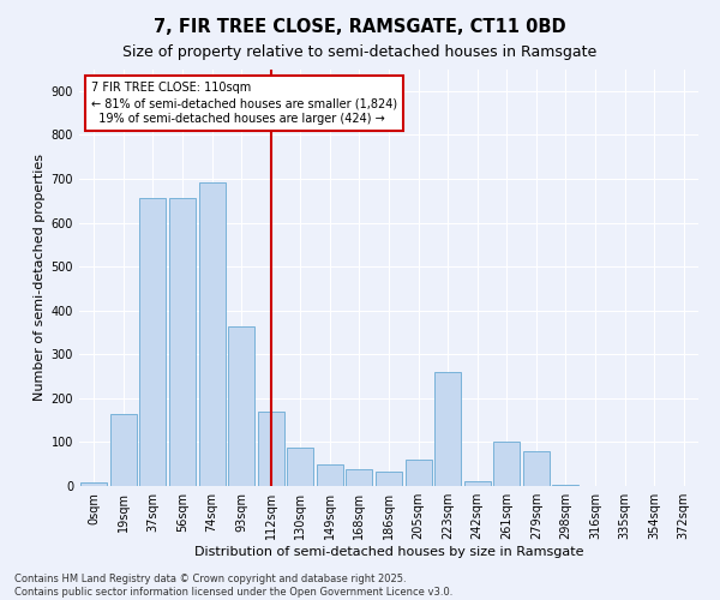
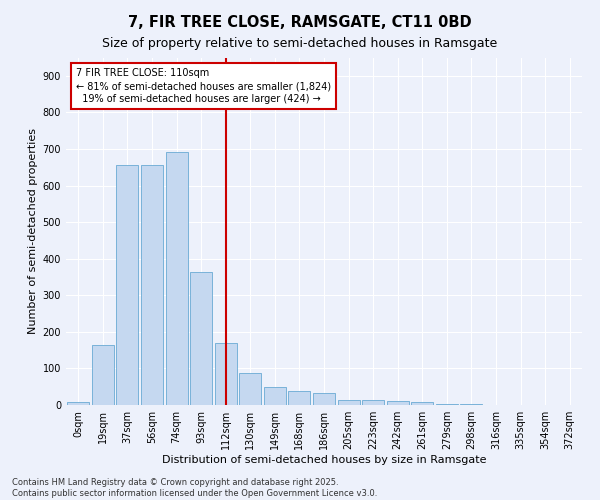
205sqm: 60 -> 13
223sqm: 260 -> 13
261sqm: 100 -> 8
279sqm: 80 -> 3
